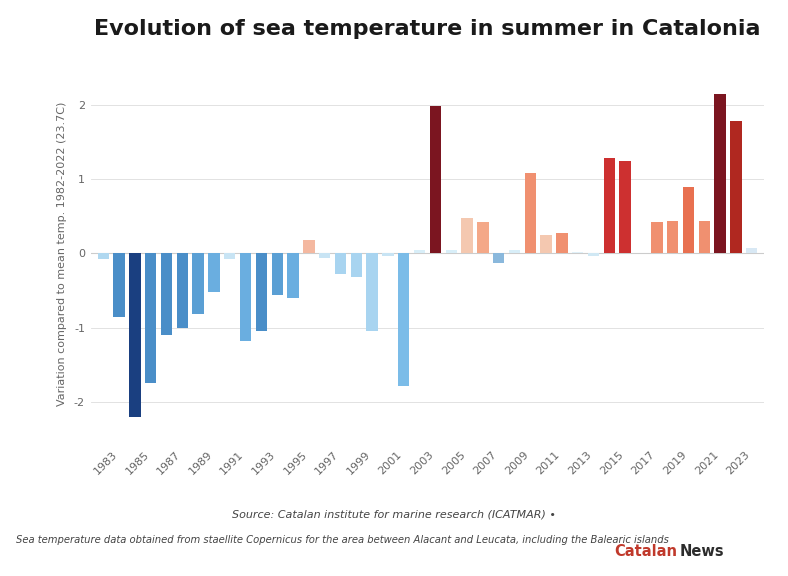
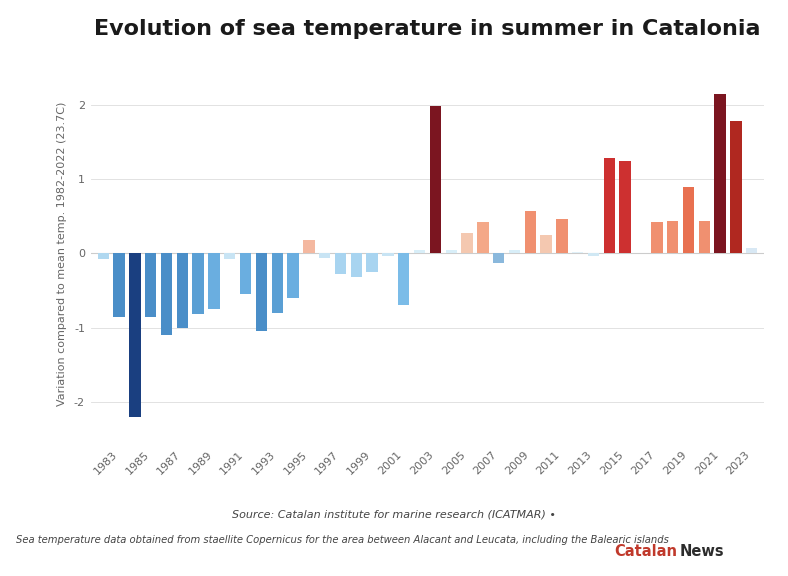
1985: -1.74 -> -0.85
1989: -0.52 -> -0.75
1991: -1.18 -> -0.55
1993: -0.56 -> -0.80
1999: -1.04 -> -0.25
2001: -1.78 -> -0.70
2005: 0.48 -> 0.27
2009: 1.08 -> 0.57
2011: 0.28 -> 0.47
